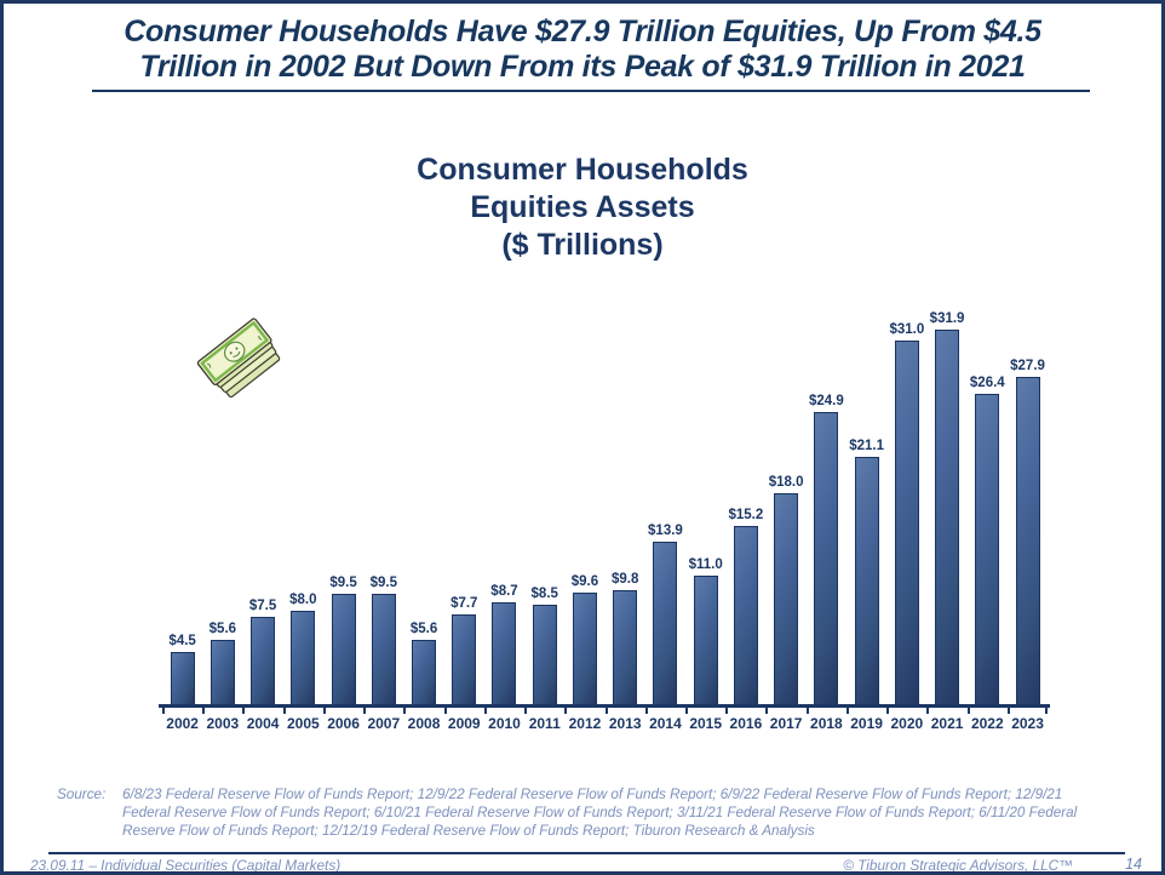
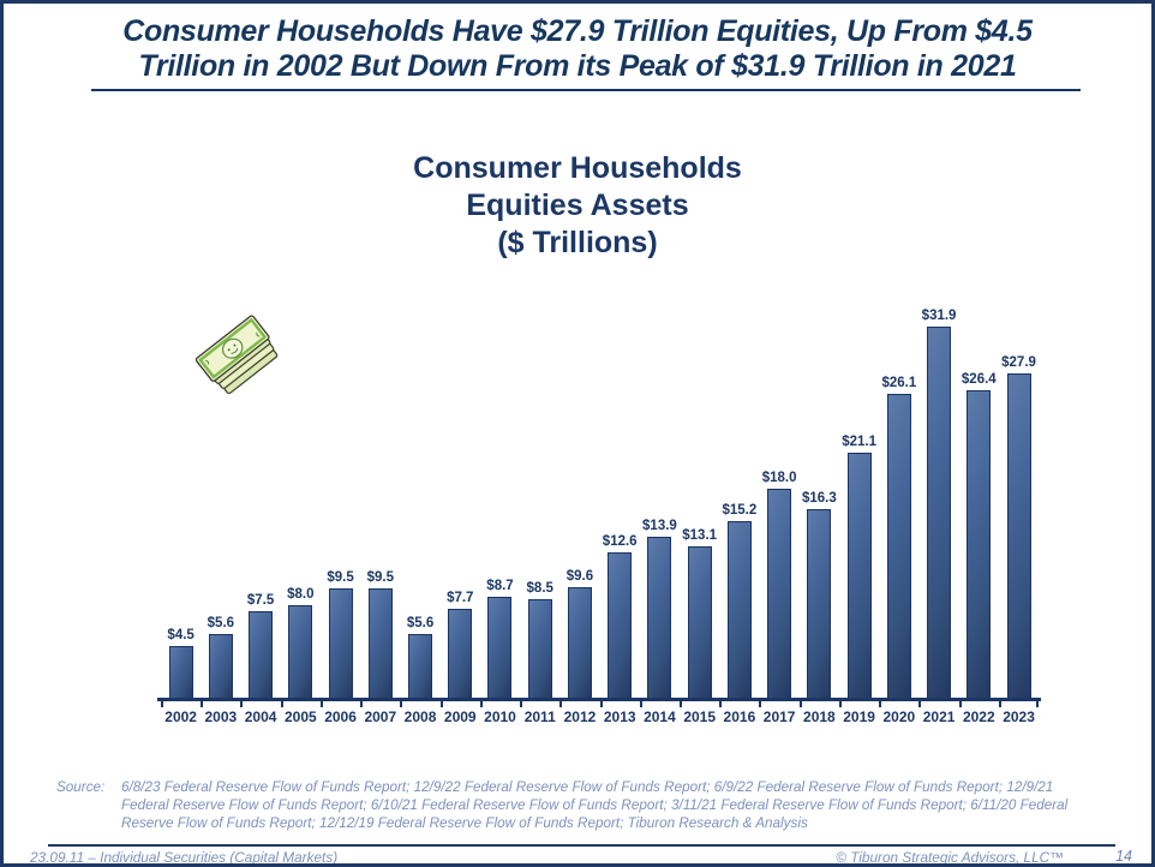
2013: $9.8 -> $12.6
2015: $11.0 -> $13.1
2018: $24.9 -> $16.3
2020: $31.0 -> $26.1
